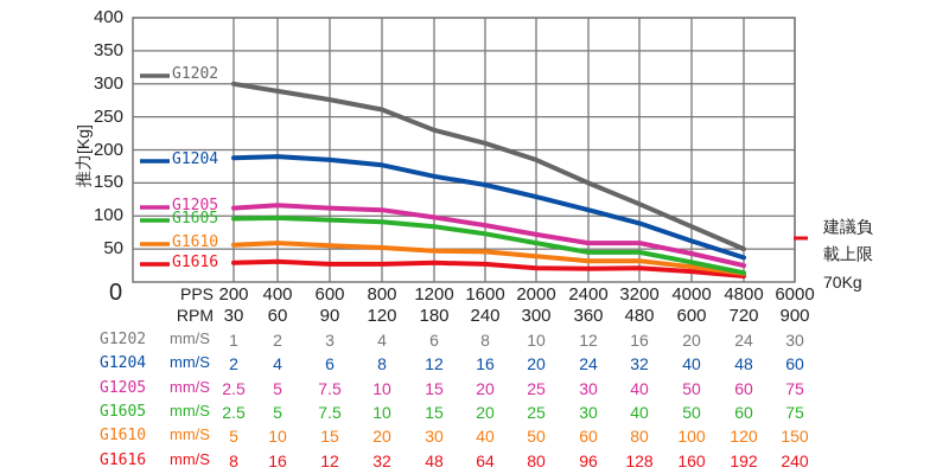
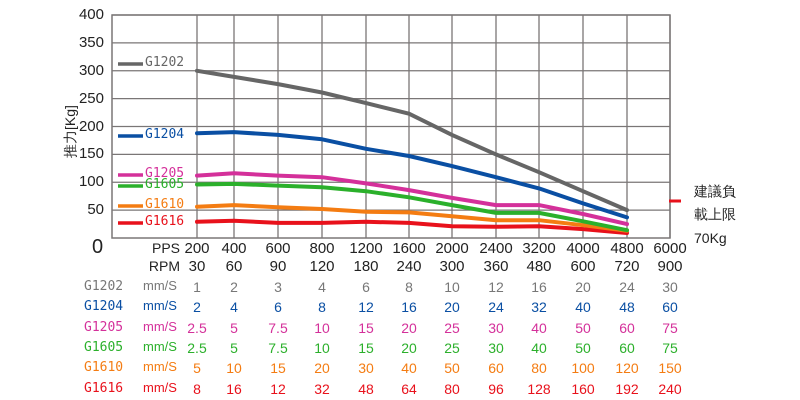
G1202/1200: 230 -> 240
G1202/1600: 210 -> 220
